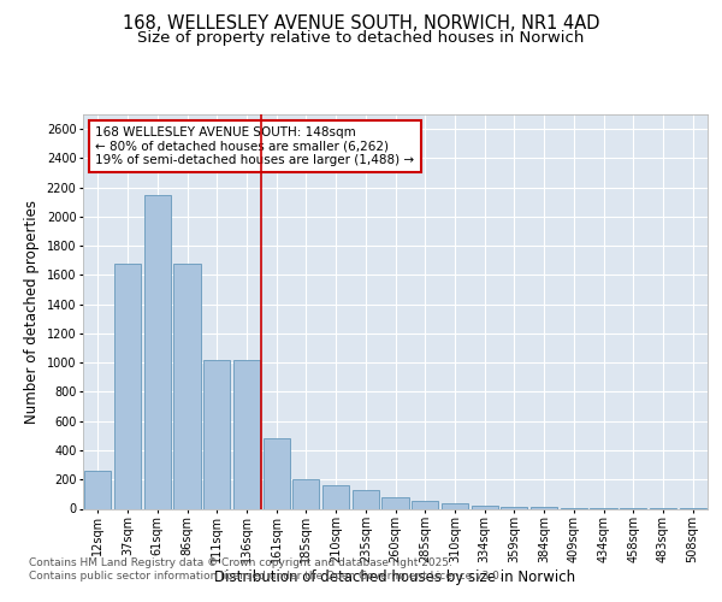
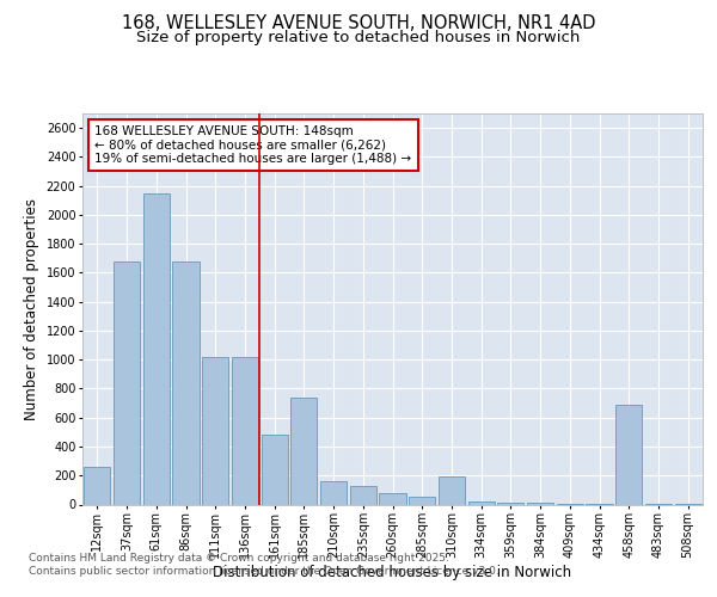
185sqm: 200 -> 740
310sqm: 40 -> 190
458sqm: 0 -> 690
